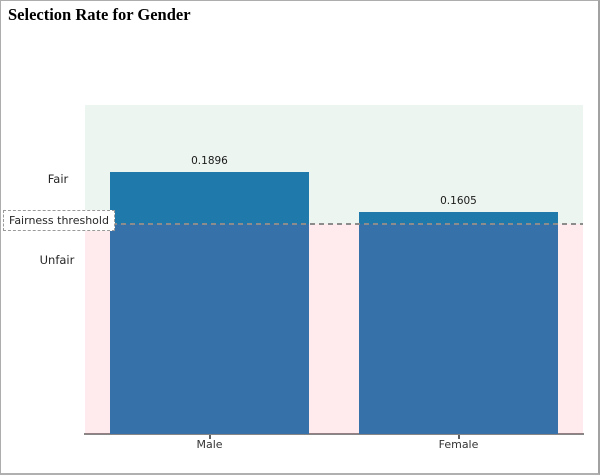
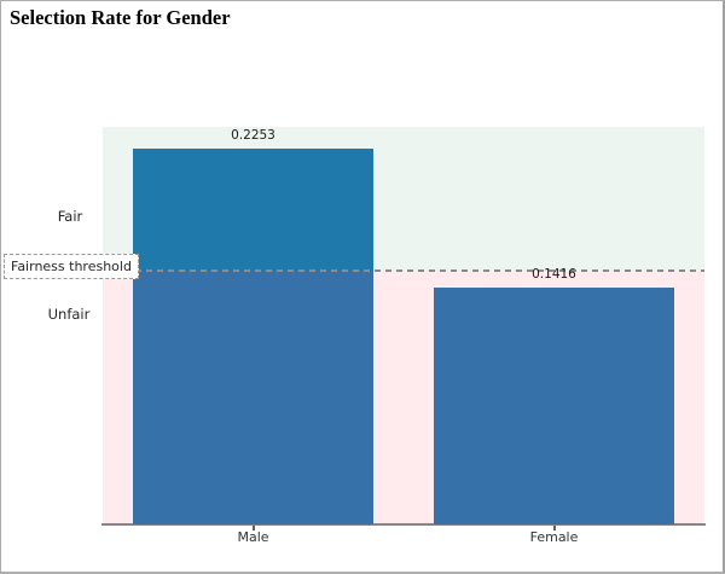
Male: 0.1896 -> 0.2253
Female: 0.1605 -> 0.1416
